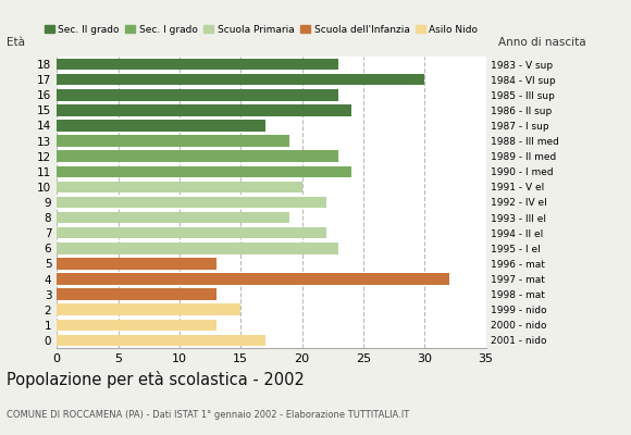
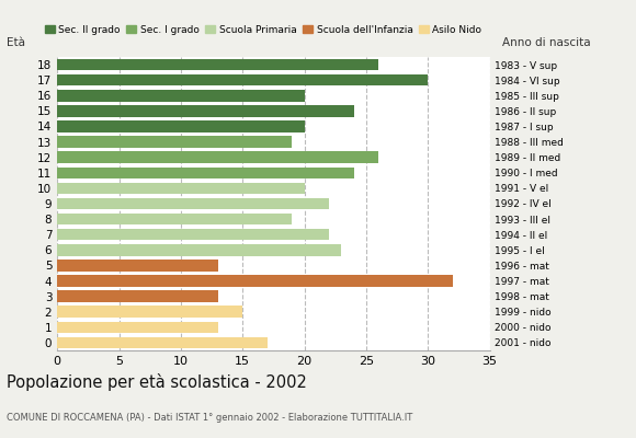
18: 23 -> 26
16: 23 -> 20
14: 17 -> 20
12: 23 -> 26
